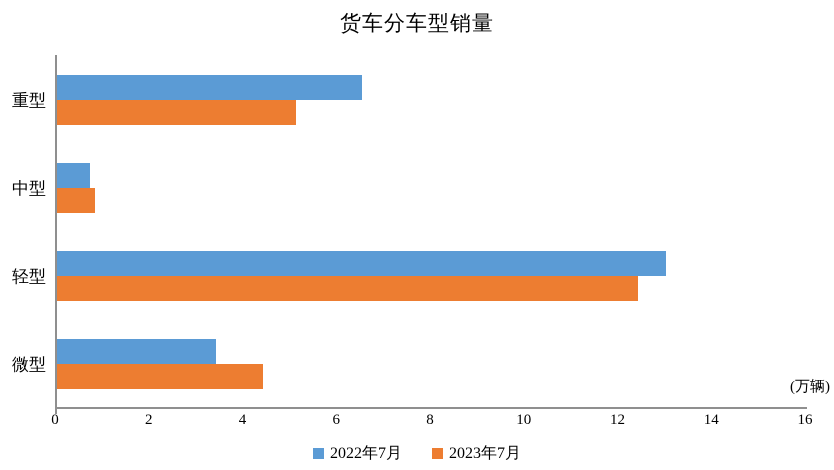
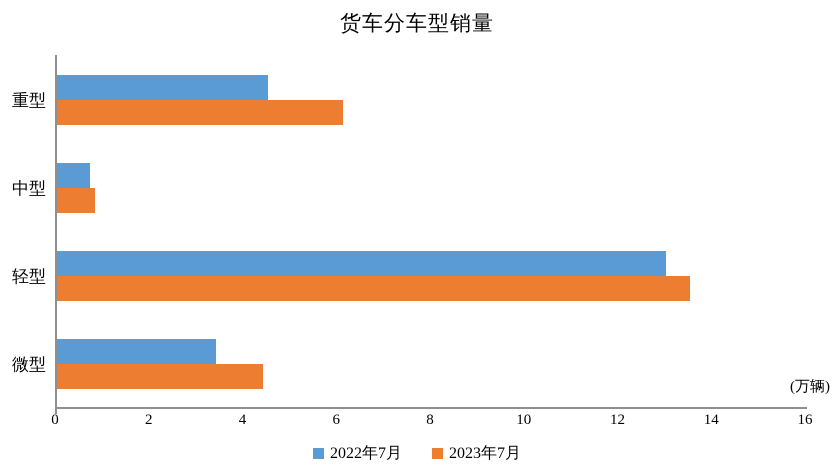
2022年7月/重型: 6.5 -> 4.5
2023年7月/重型: 5.1 -> 6.1
2023年7月/轻型: 12.4 -> 13.5
